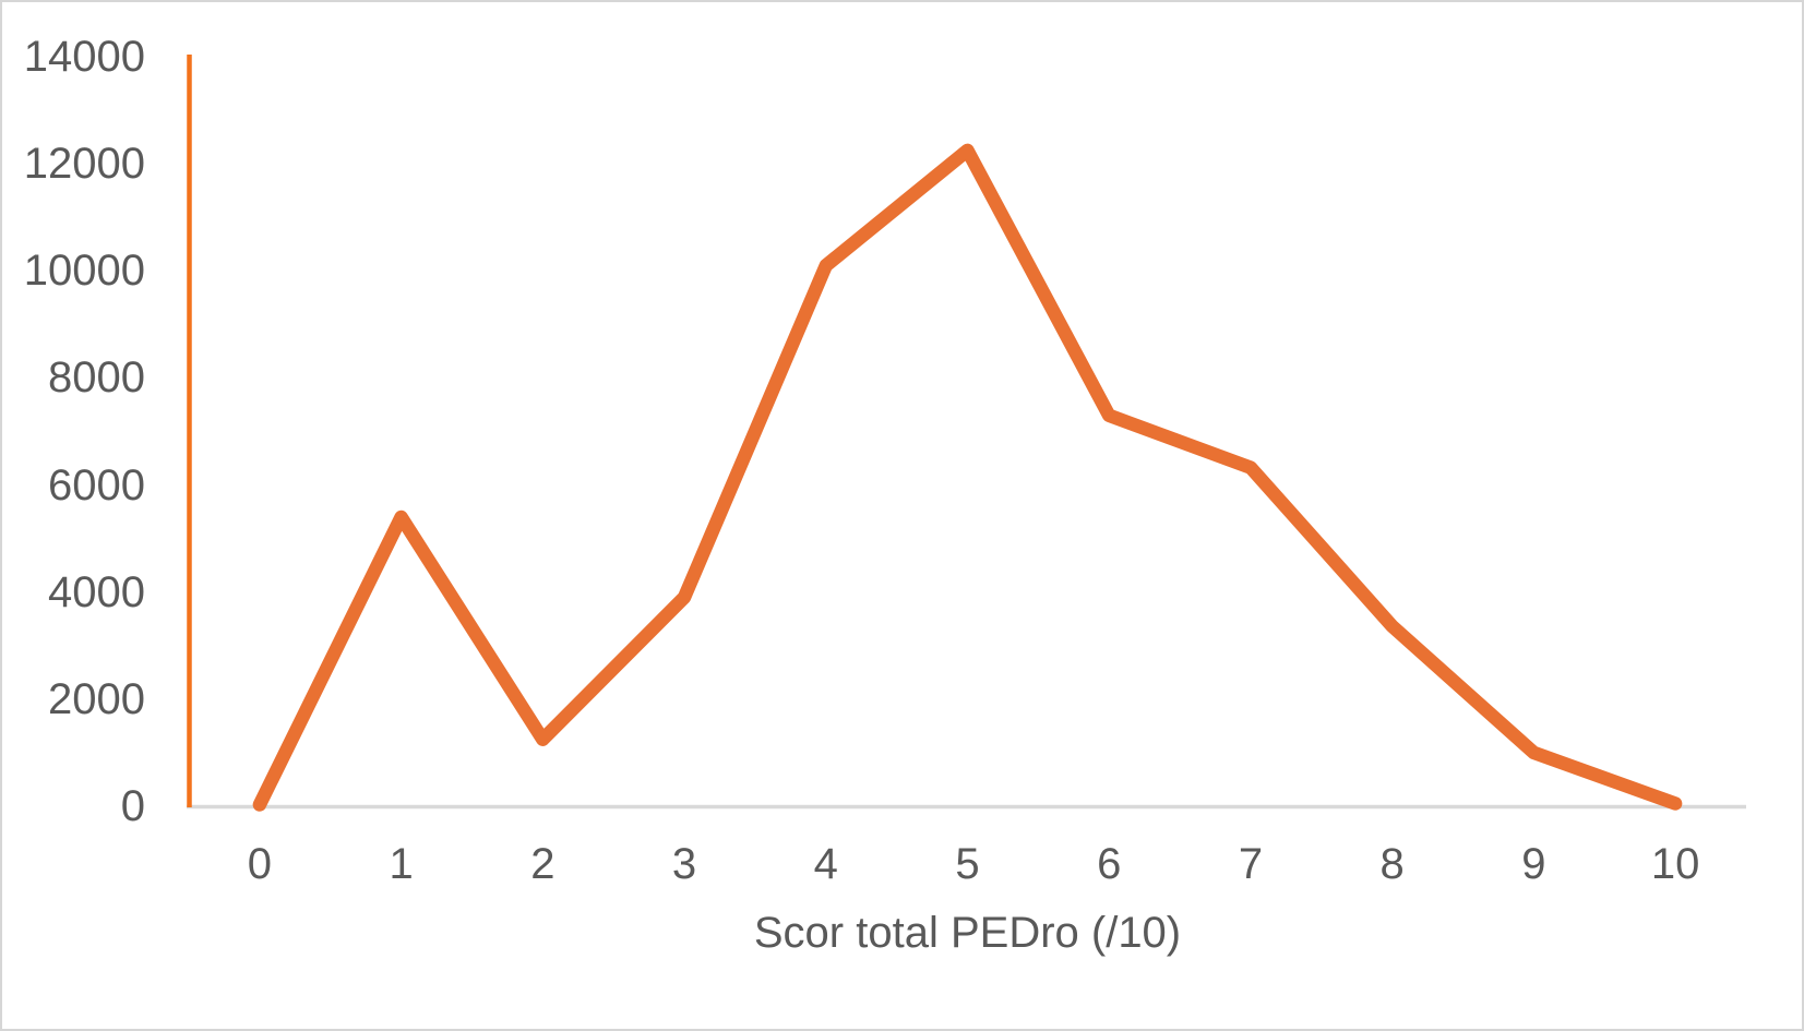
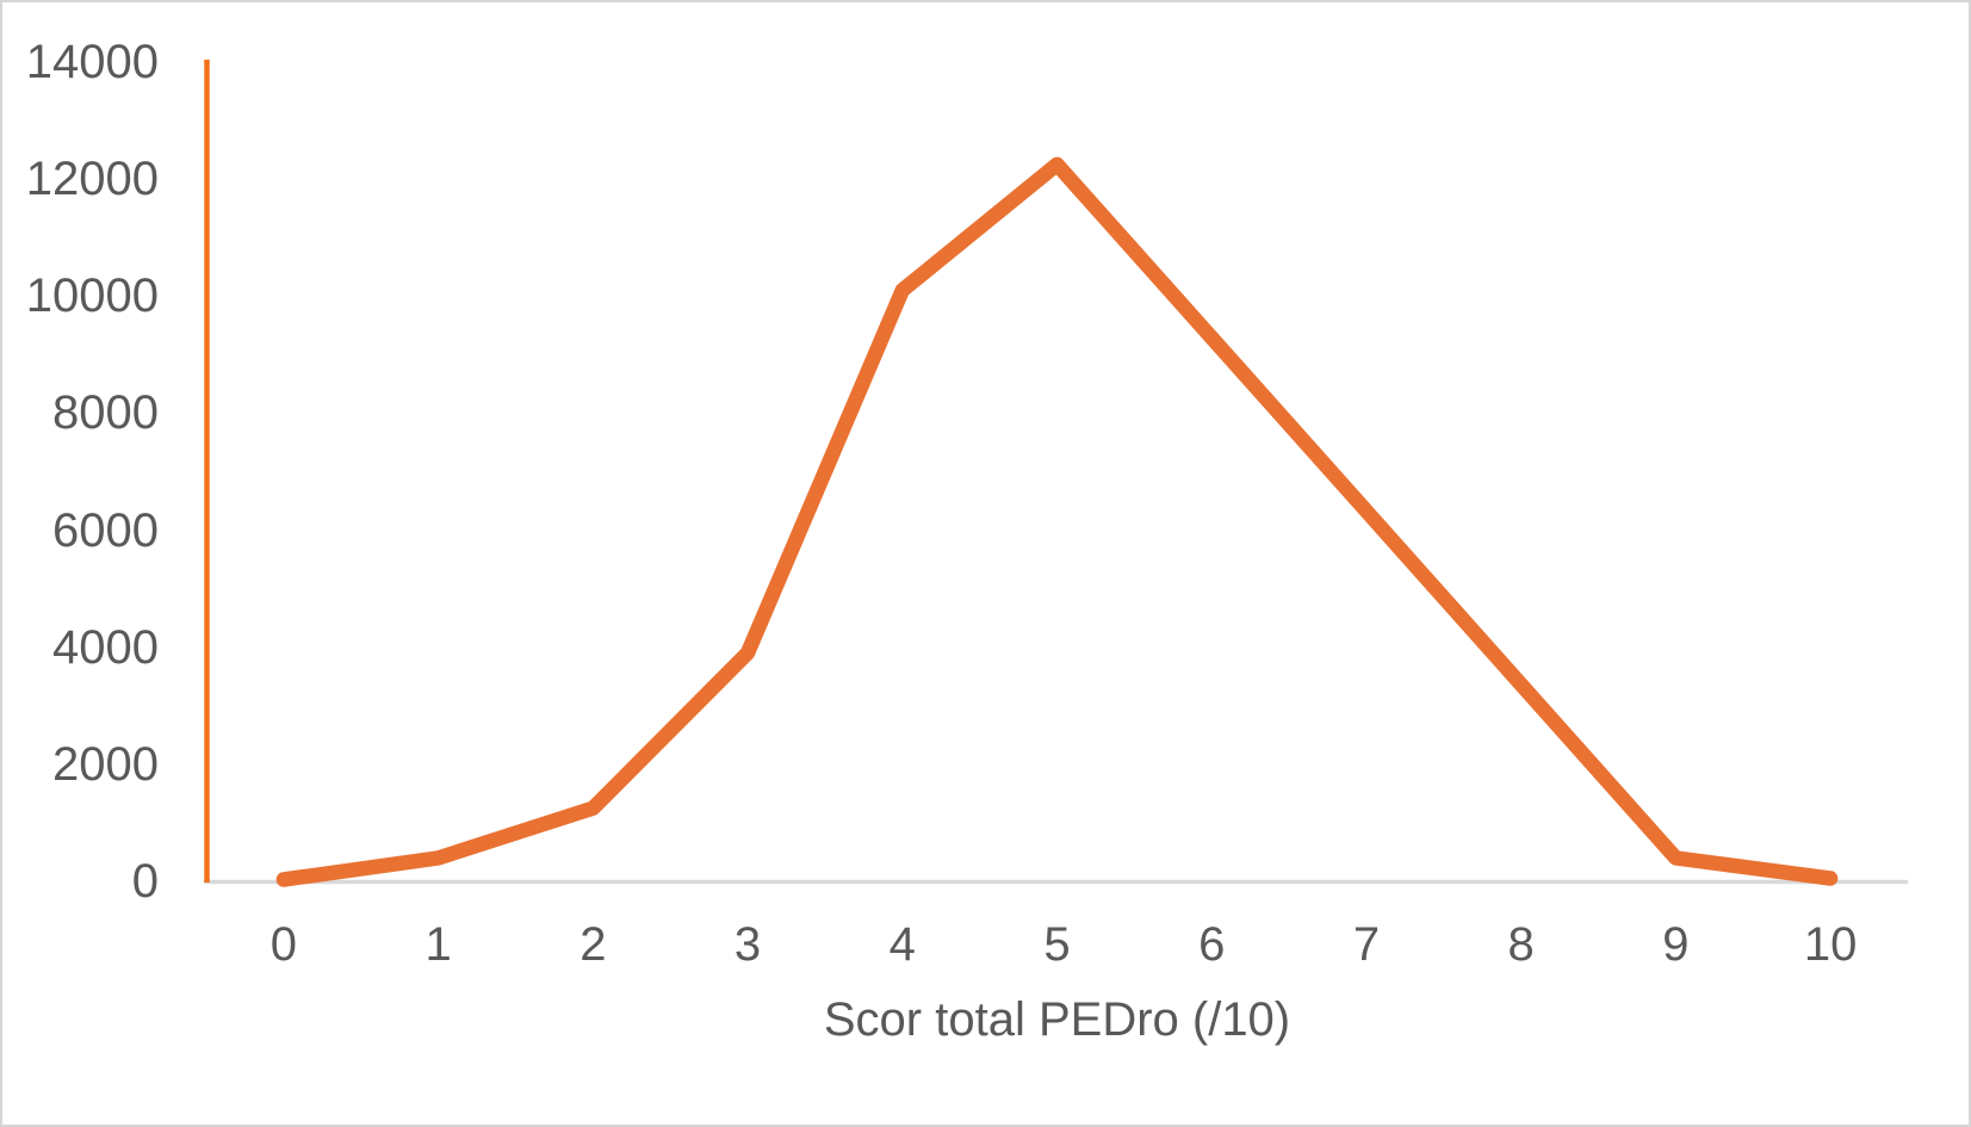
1: 5400 -> 400
6: 7300 -> 9300
9: 1000 -> 400
